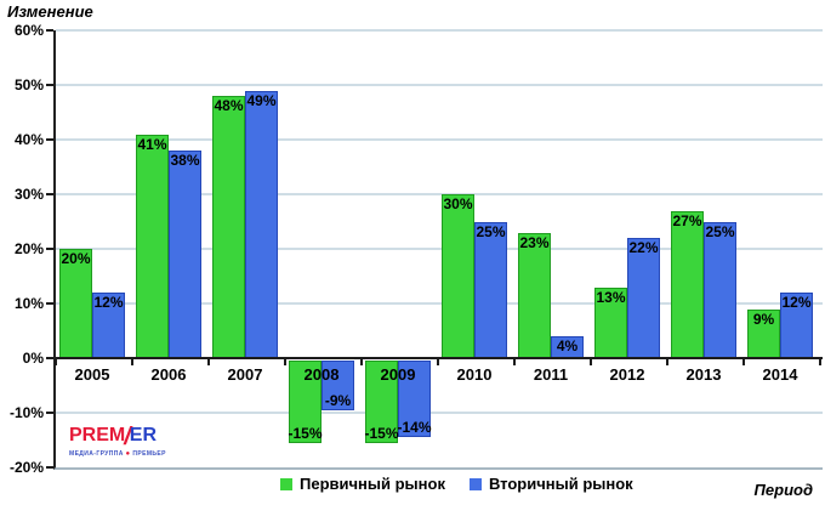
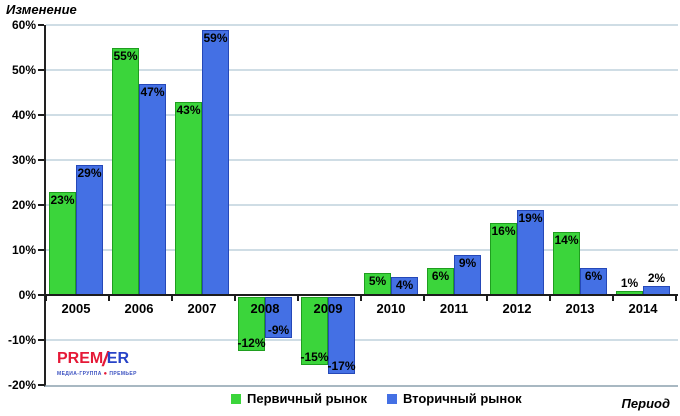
Первичный рынок/2005: 20% -> 23%
Вторичный рынок/2005: 12% -> 29%
Первичный рынок/2006: 41% -> 55%
Вторичный рынок/2006: 38% -> 47%
Первичный рынок/2007: 48% -> 43%
Вторичный рынок/2007: 49% -> 59%
Первичный рынок/2008: -15% -> -12%
Вторичный рынок/2009: -14% -> -17%
Первичный рынок/2010: 30% -> 5%
Вторичный рынок/2010: 25% -> 4%
Первичный рынок/2011: 23% -> 6%
Вторичный рынок/2011: 4% -> 9%
Первичный рынок/2012: 13% -> 16%
Вторичный рынок/2012: 22% -> 19%
Первичный рынок/2013: 27% -> 14%
Вторичный рынок/2013: 25% -> 6%
Первичный рынок/2014: 9% -> 1%
Вторичный рынок/2014: 12% -> 2%
